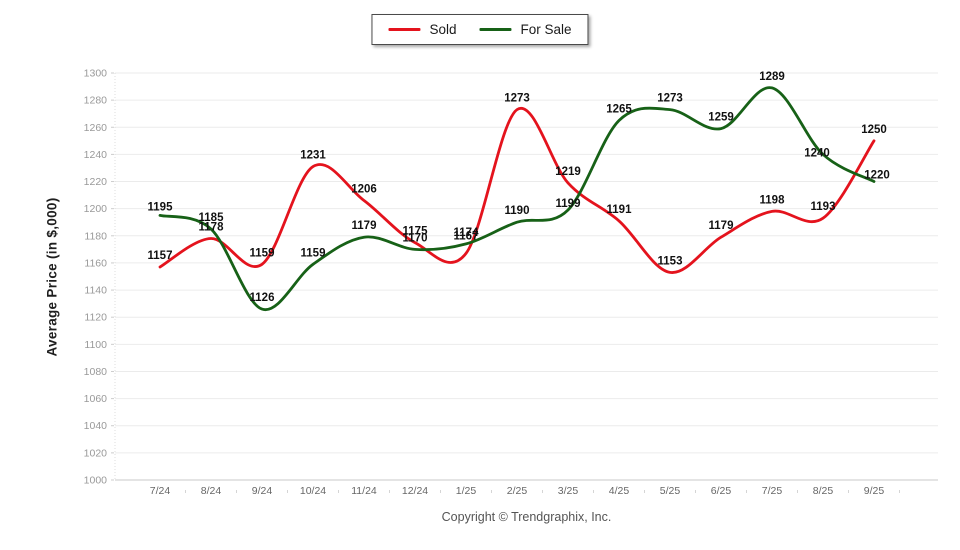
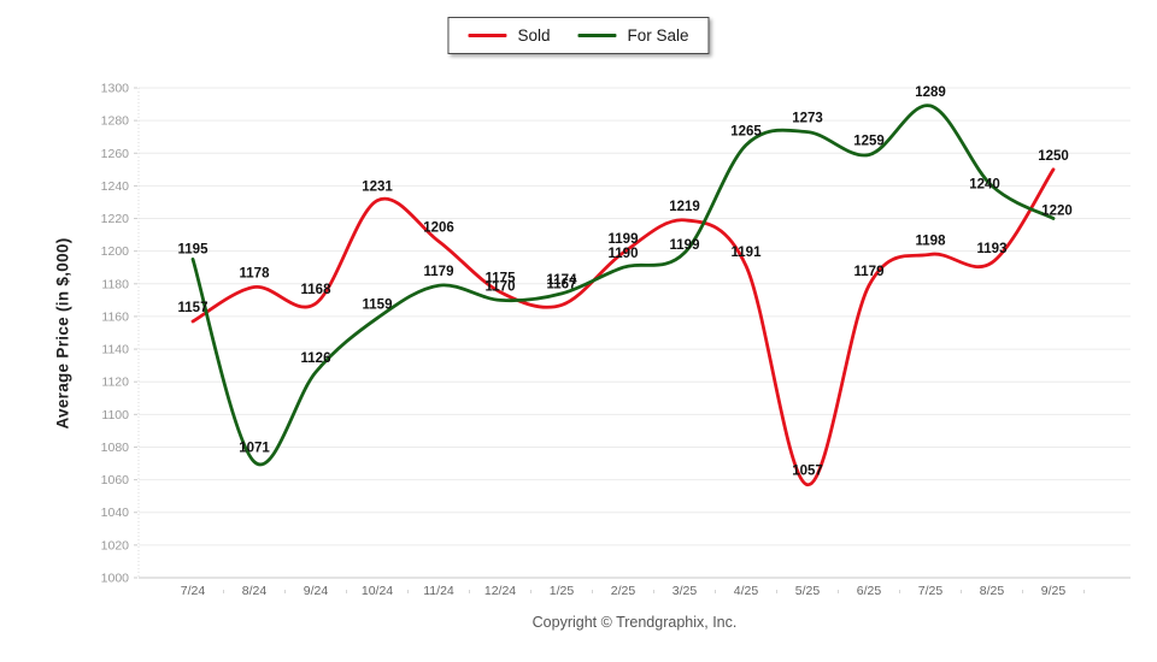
For Sale/8/24: 1185 -> 1071
Sold/9/24: 1159 -> 1168
Sold/2/25: 1273 -> 1199
Sold/5/25: 1153 -> 1057
